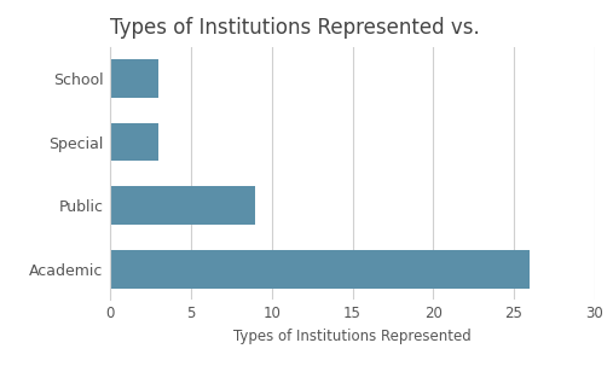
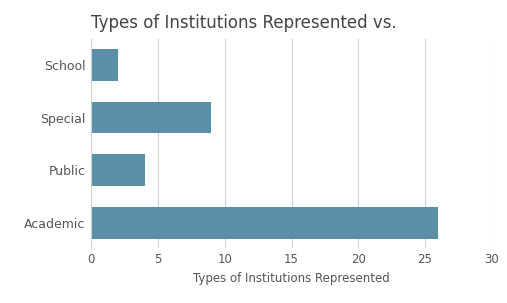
School: 3 -> 2
Special: 3 -> 9
Public: 9 -> 4
